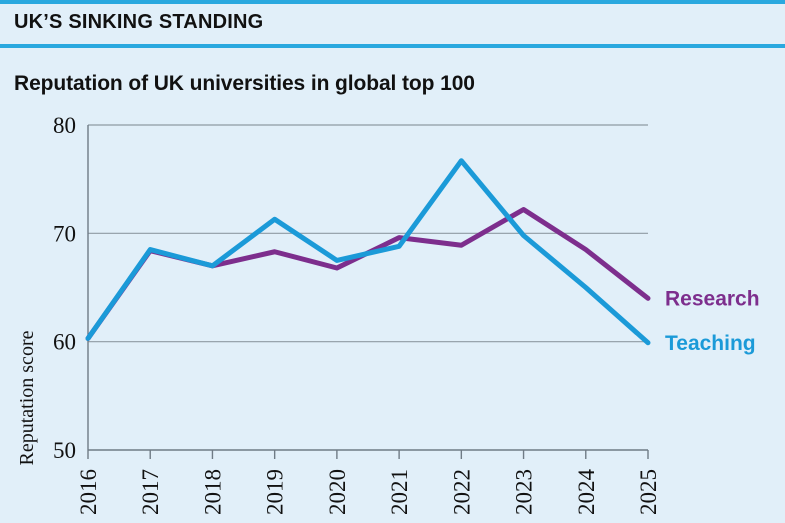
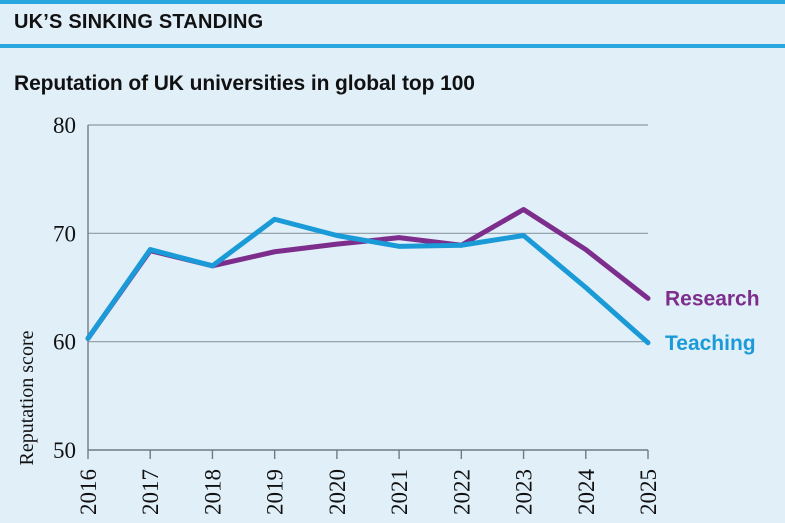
Research/2020: 66.8 -> 69.0
Teaching/2020: 67.5 -> 69.8
Teaching/2022: 76.7 -> 68.9
